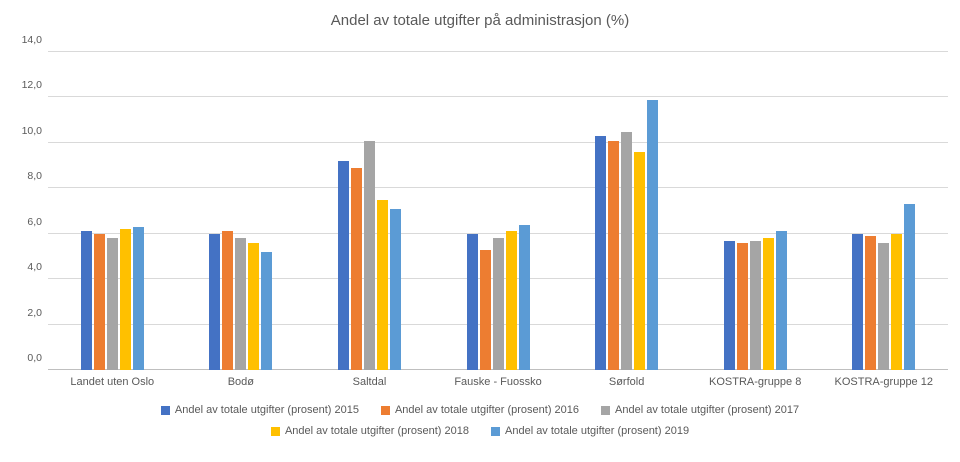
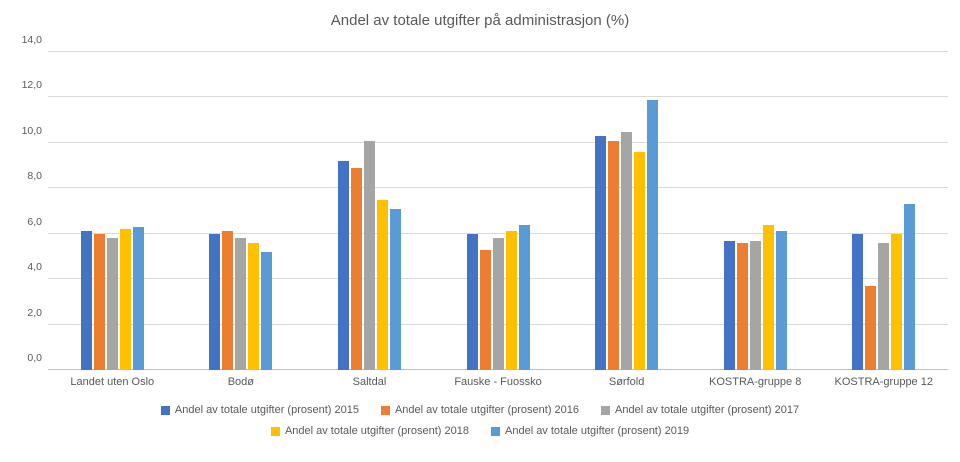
Andel av totale utgifter (prosent) 2018/KOSTRA-gruppe 8: 5,8 -> 6,4
Andel av totale utgifter (prosent) 2016/KOSTRA-gruppe 12: 5,9 -> 3,7
